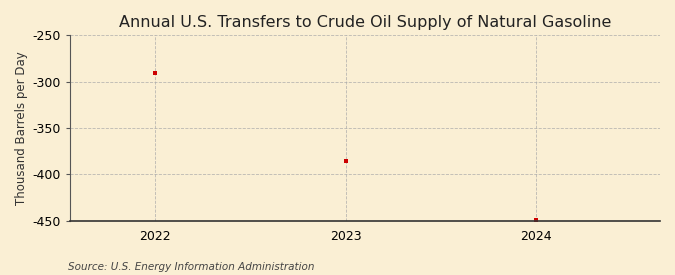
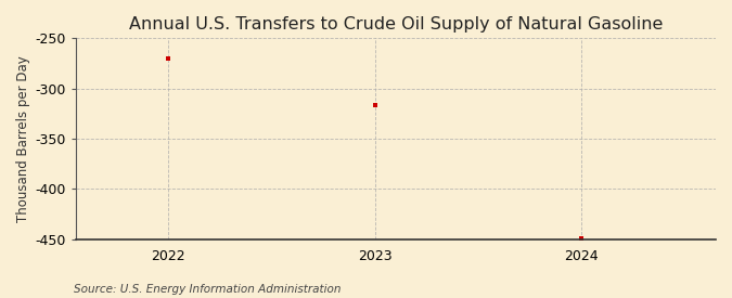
2022: -291 -> -270
2023: -385 -> -316
